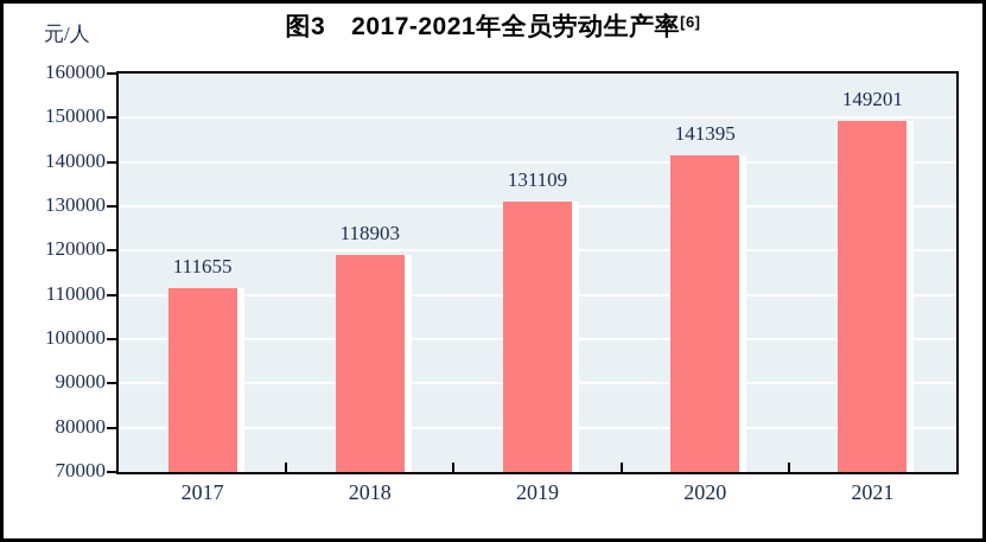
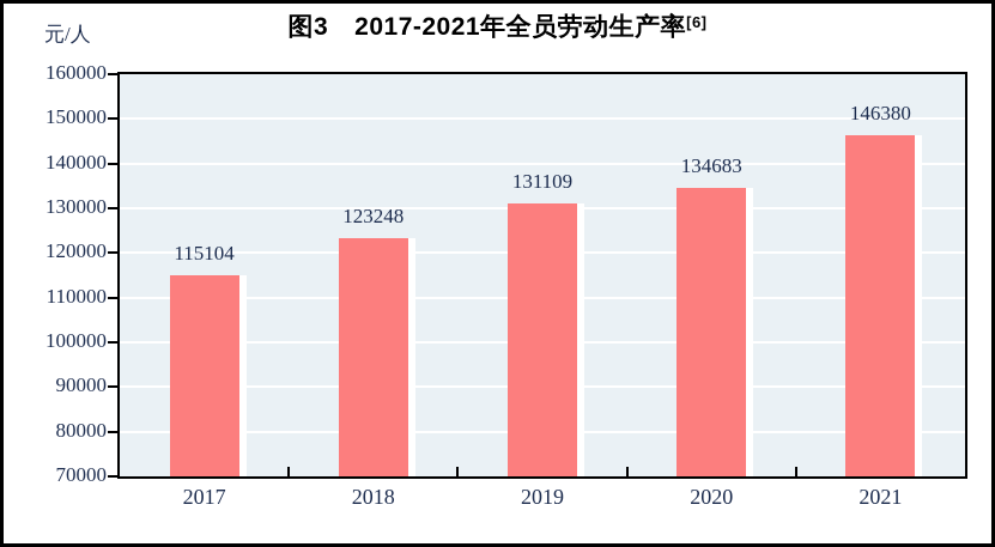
2017: 111655 -> 115104
2018: 118903 -> 123248
2020: 141395 -> 134683
2021: 149201 -> 146380
